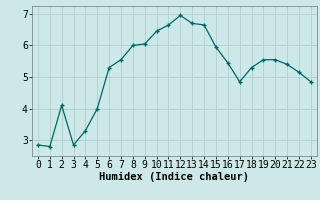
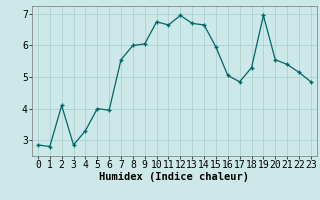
6: 5.30 -> 3.95
10: 6.45 -> 6.75
16: 5.45 -> 5.05
19: 5.55 -> 6.95
